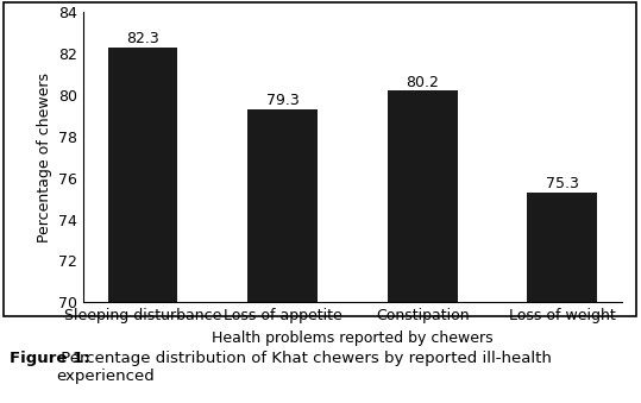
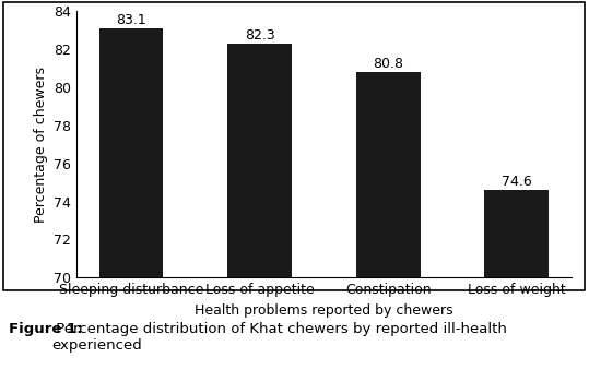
Sleeping disturbance: 82.3 -> 83.1
Loss of appetite: 79.3 -> 82.3
Constipation: 80.2 -> 80.8
Loss of weight: 75.3 -> 74.6
